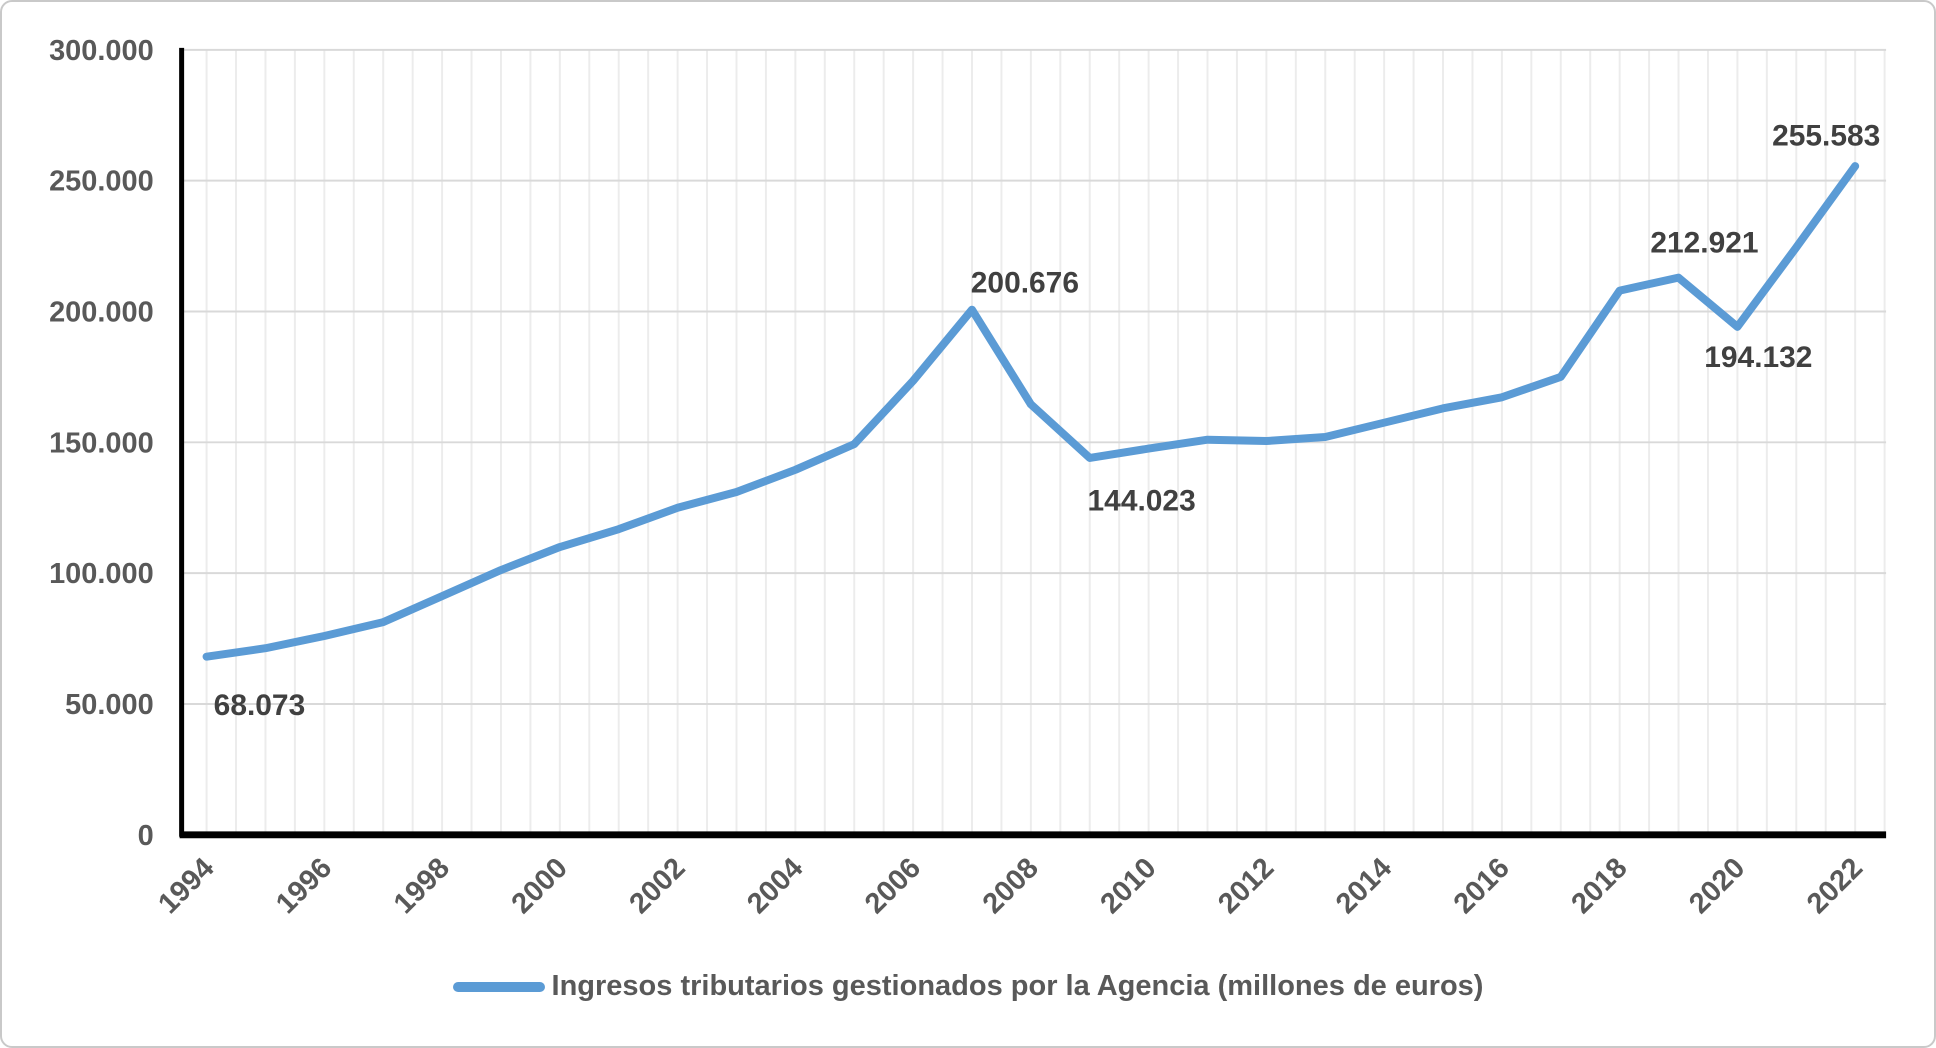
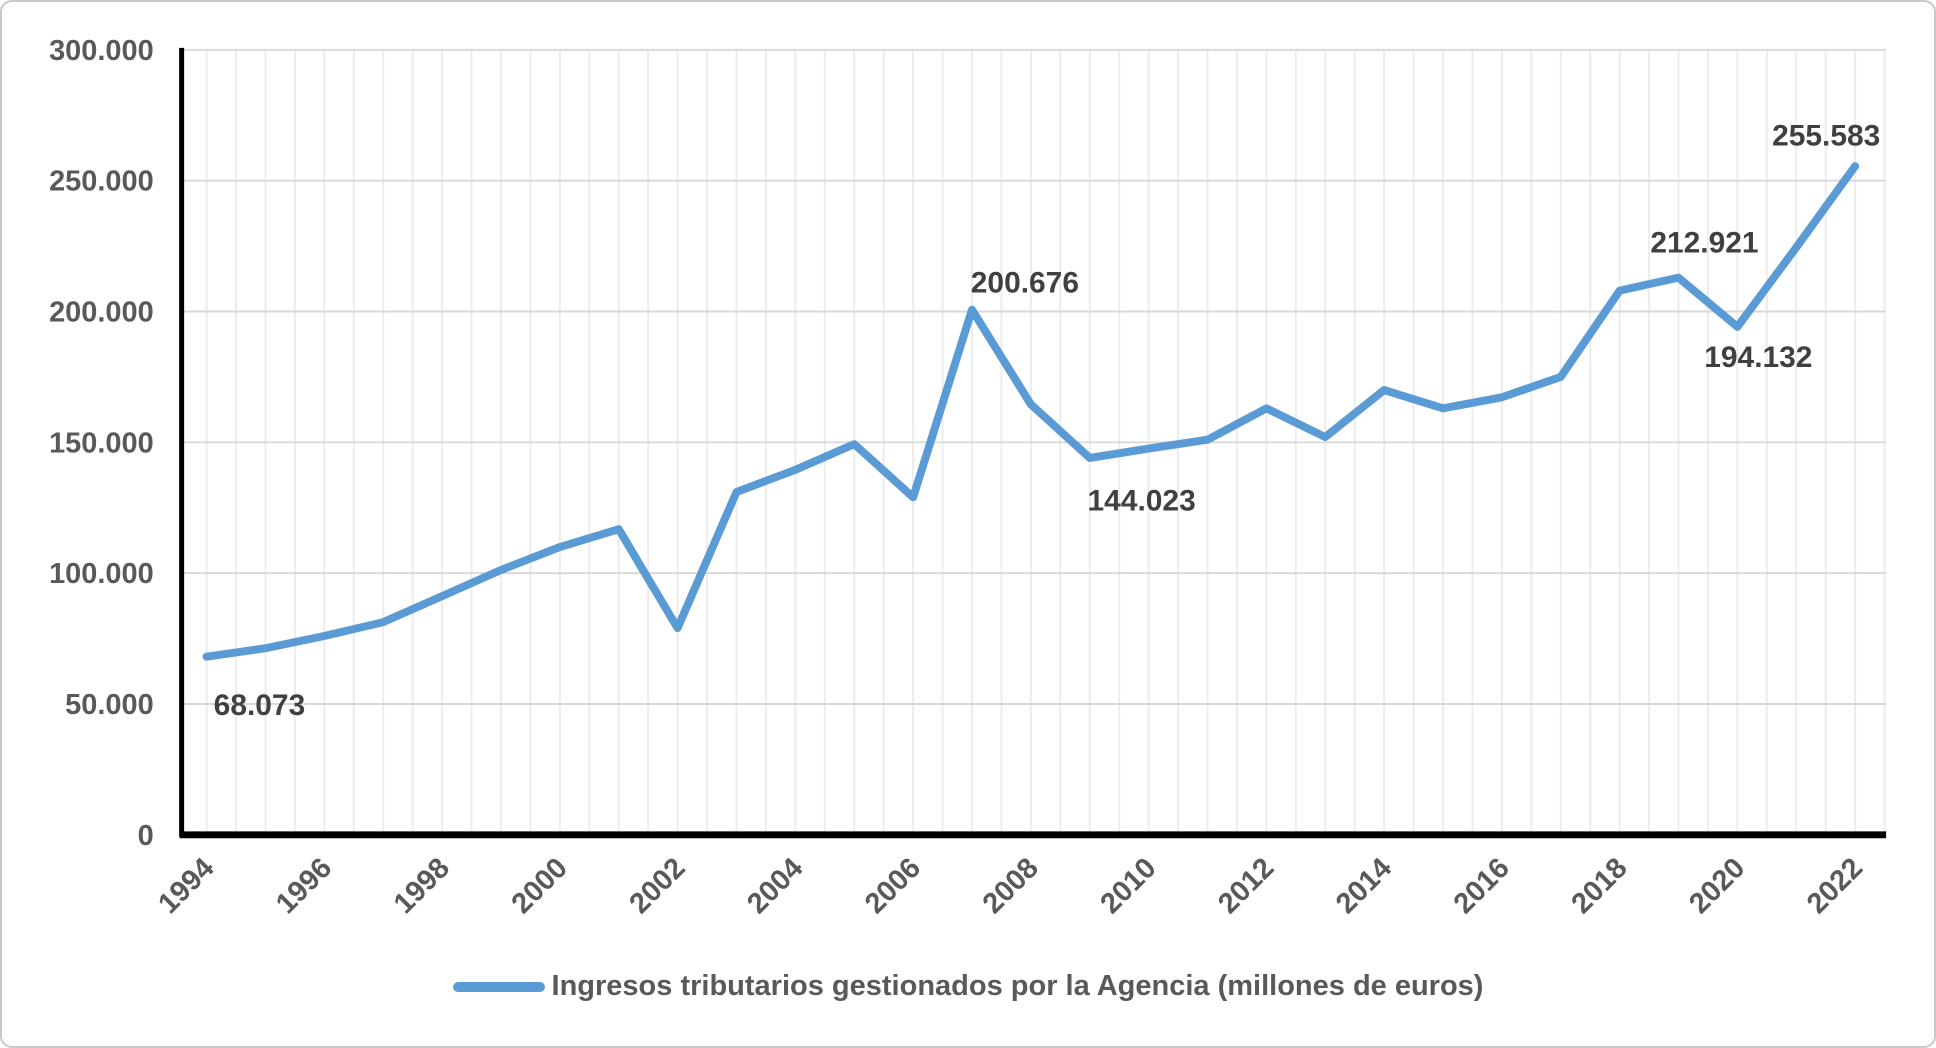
2002: 125000 -> 79000
2006: 174000 -> 129000
2012: 150000 -> 163000
2014: 158000 -> 170000
